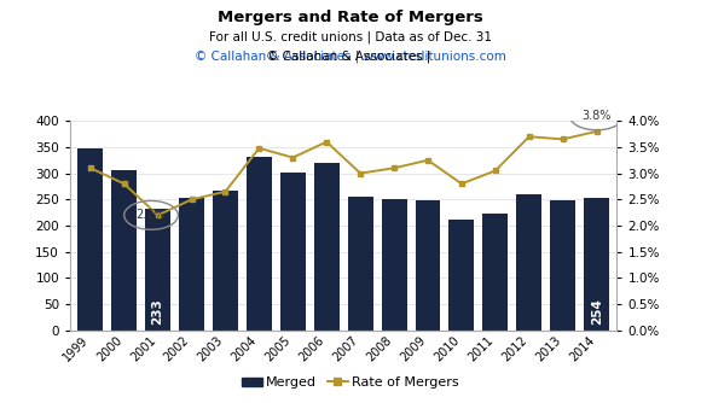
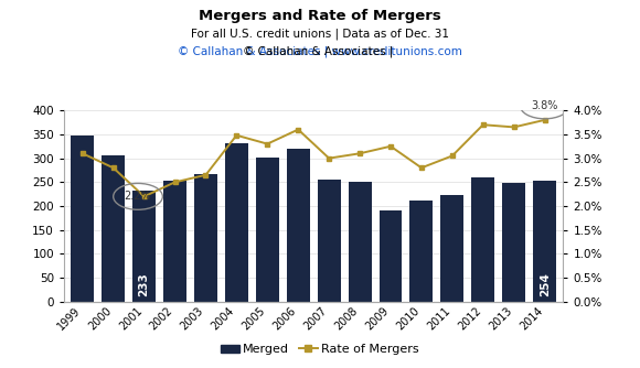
Merged/2009: 248 -> 190
